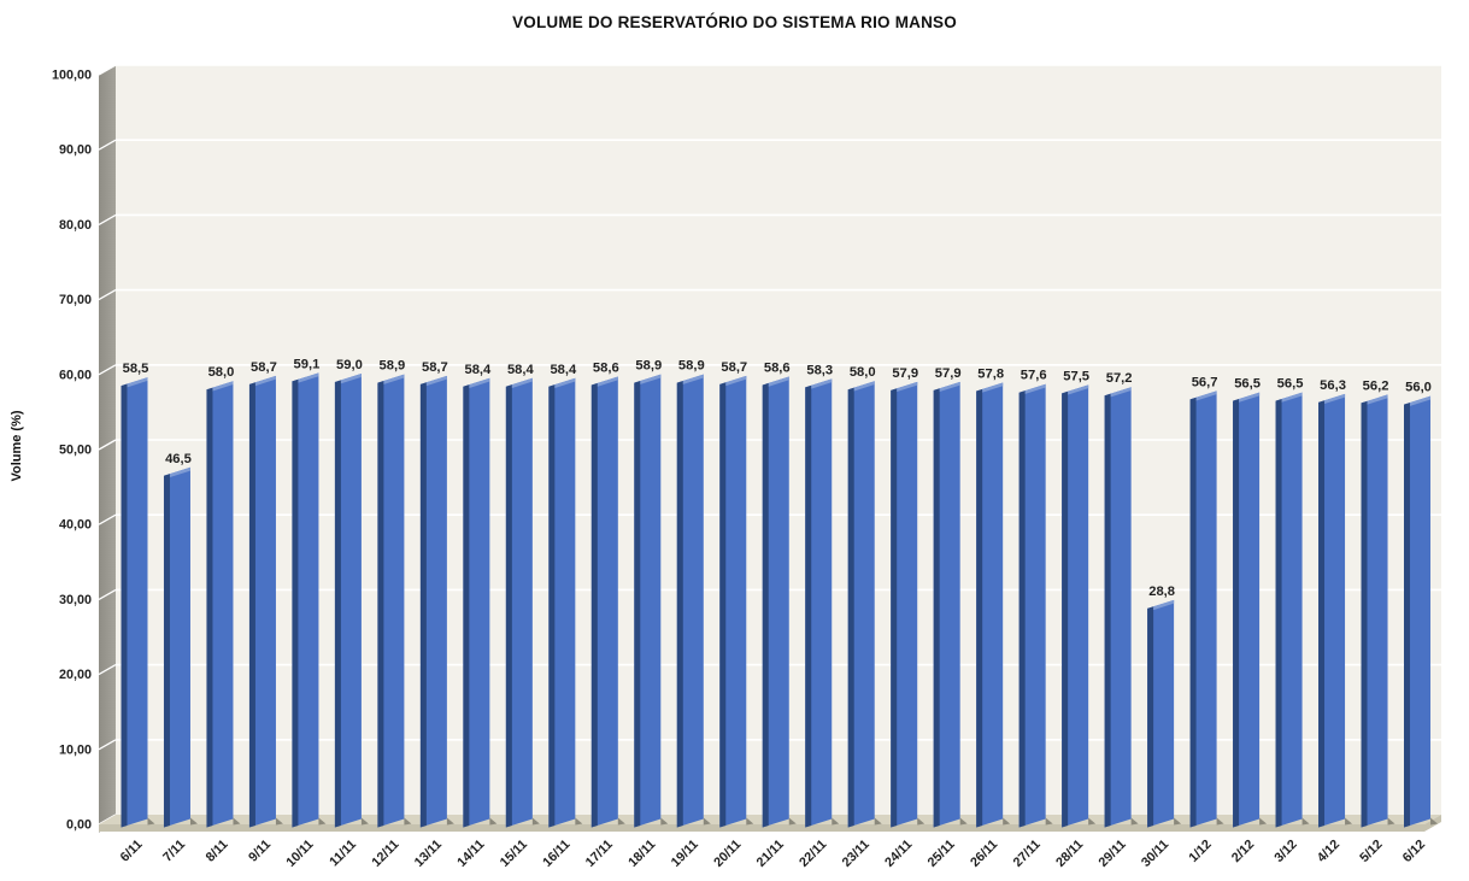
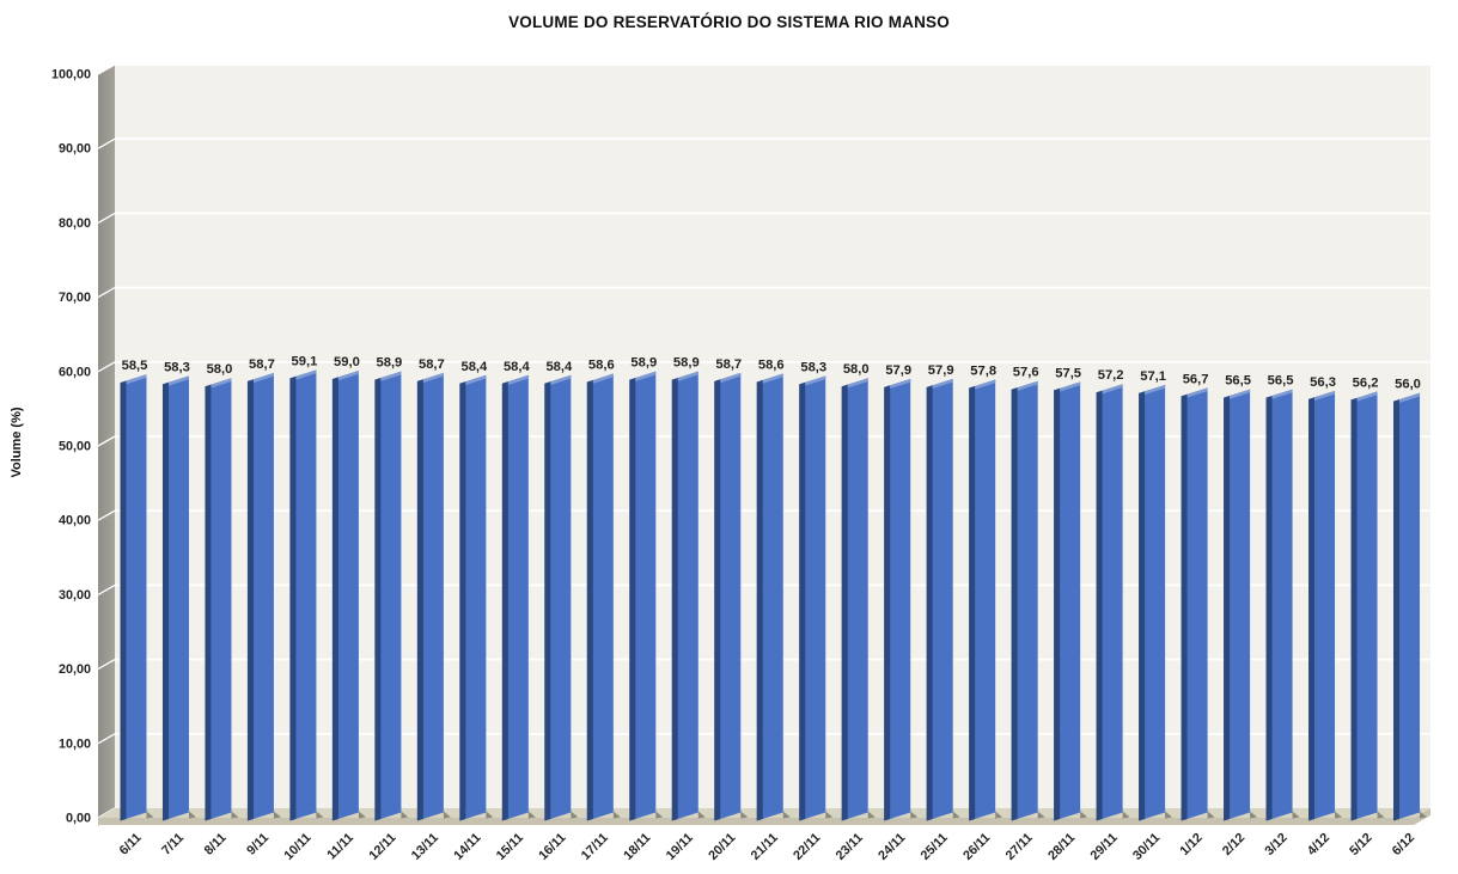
7/11: 46,5 -> 58,3
30/11: 28,8 -> 57,1
